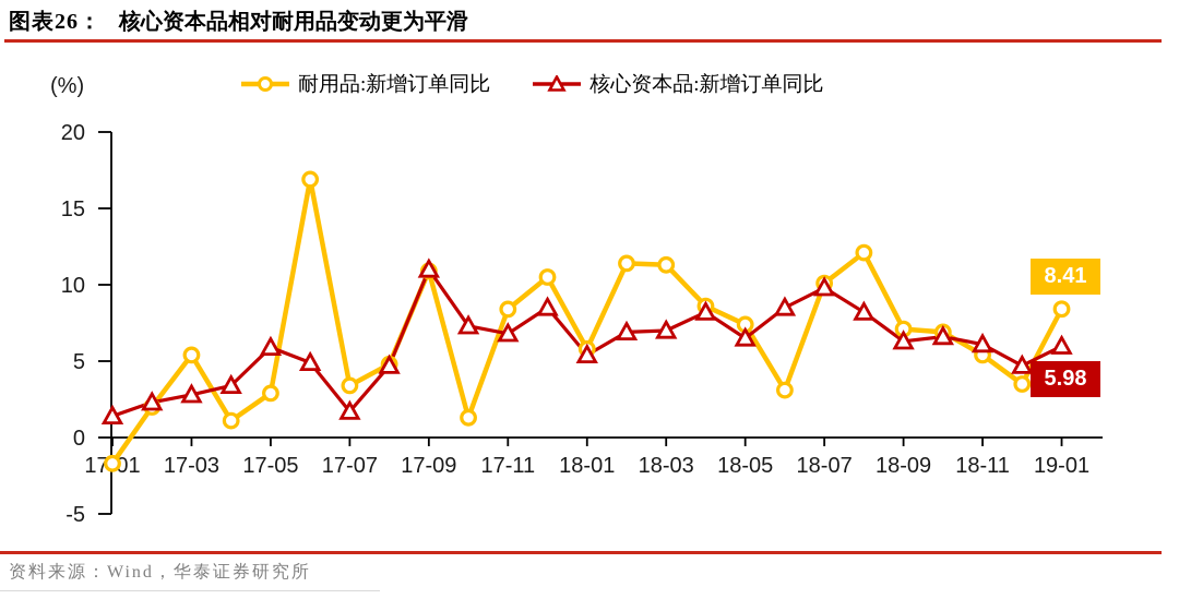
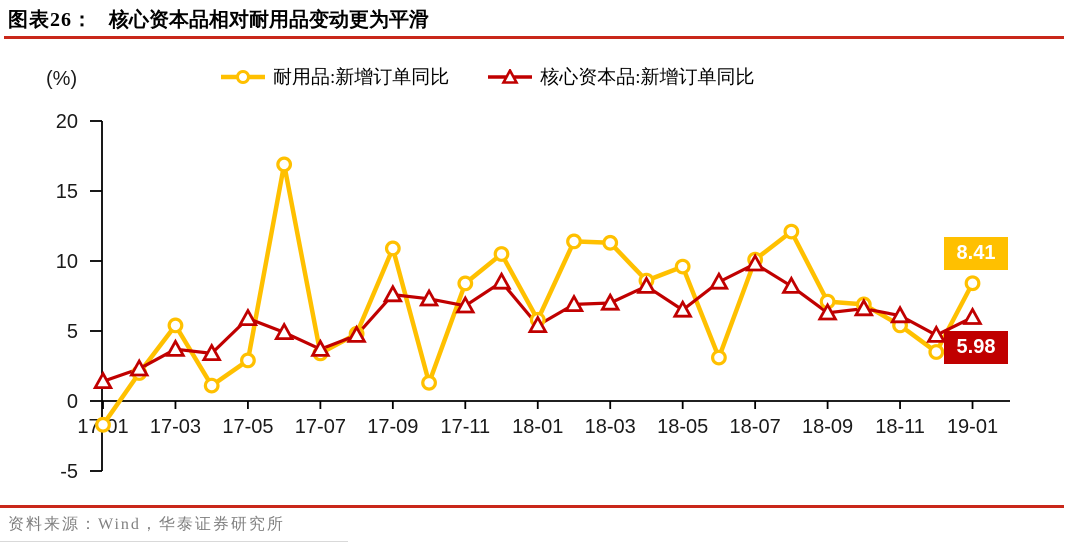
核心资本品:新增订单同比/17-03: 2.8 -> 3.7
核心资本品:新增订单同比/17-07: 1.7 -> 3.7
核心资本品:新增订单同比/17-09: 11.0 -> 7.6
耐用品:新增订单同比/18-05: 7.4 -> 9.6
